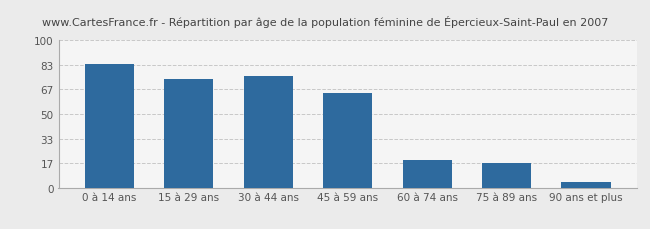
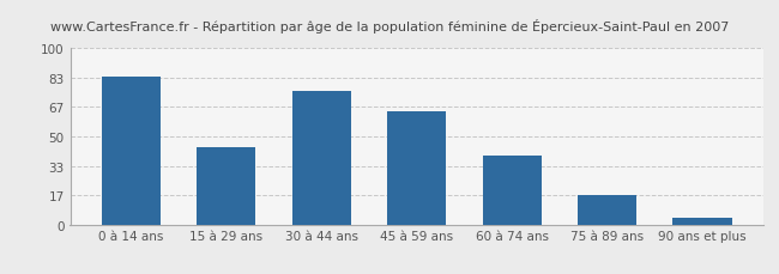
15 à 29 ans: 74 -> 44
60 à 74 ans: 19 -> 39
